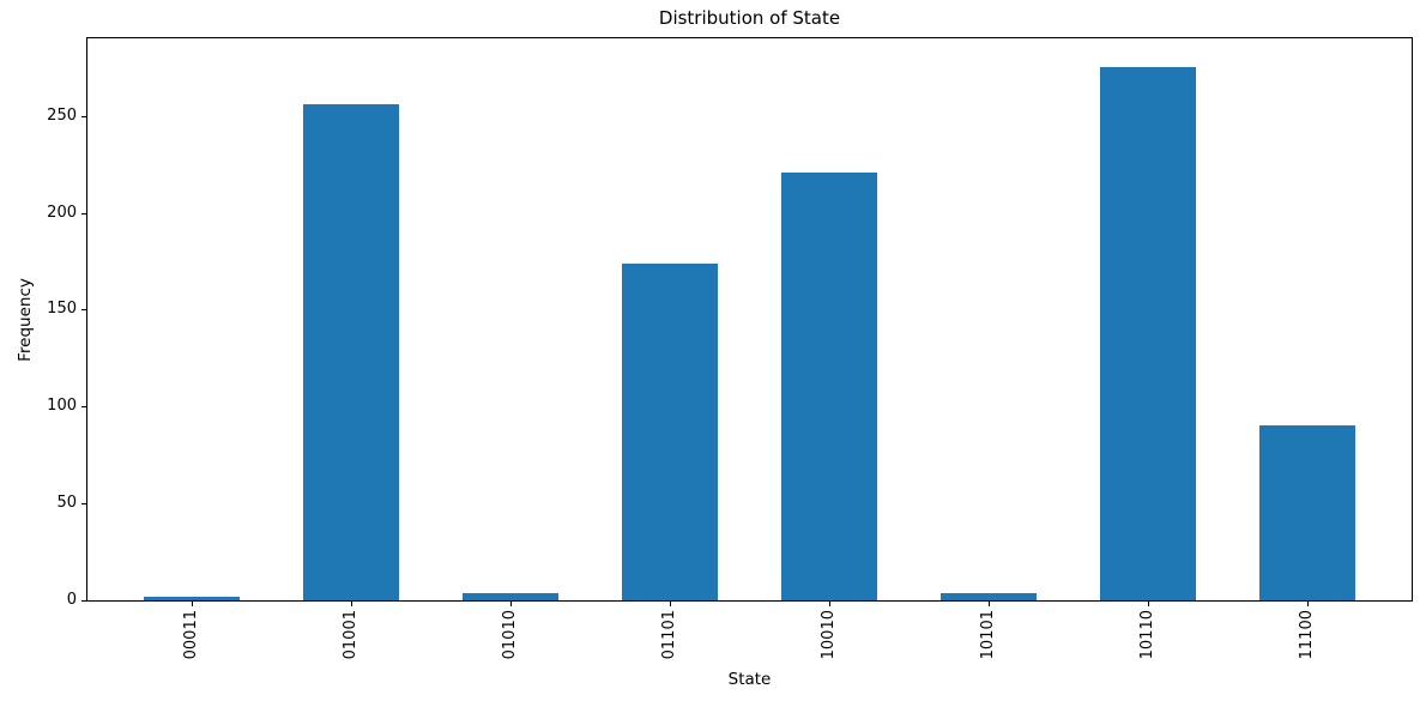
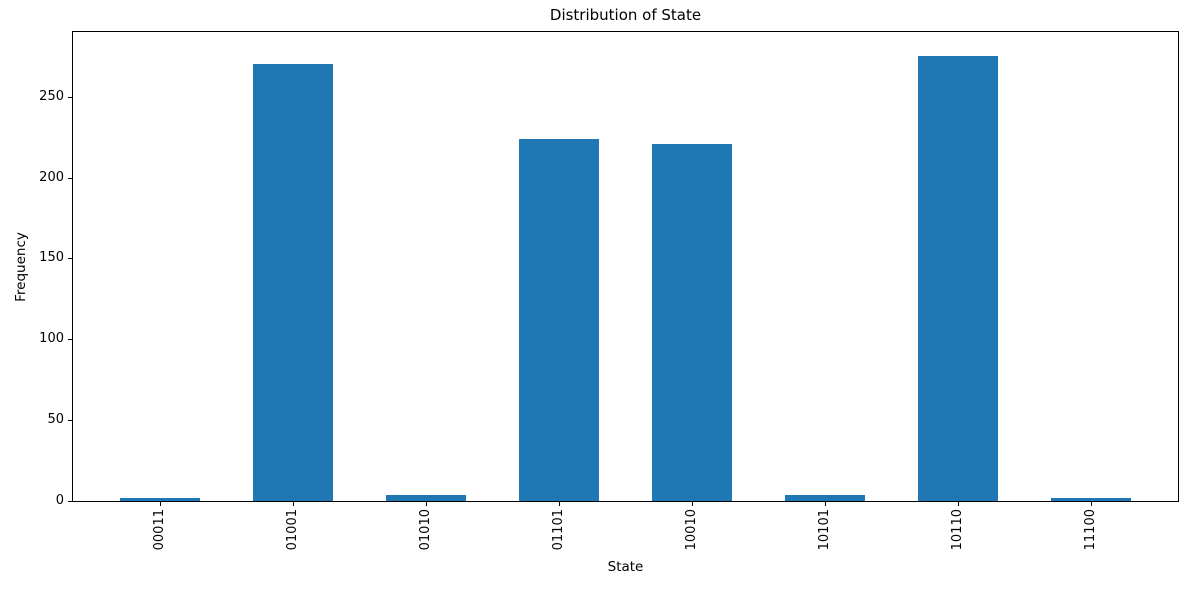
01001: 256 -> 270
01101: 174 -> 224
11100: 90 -> 2
